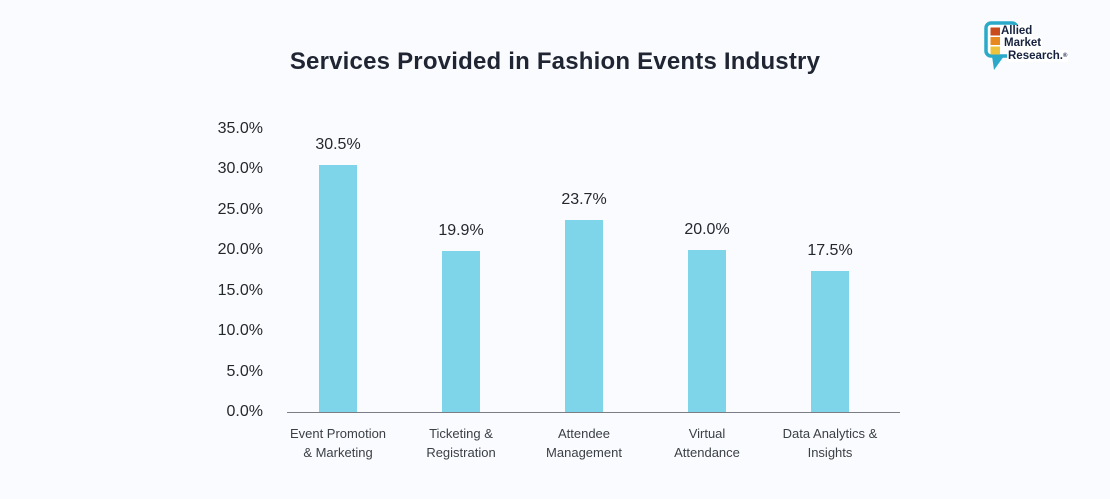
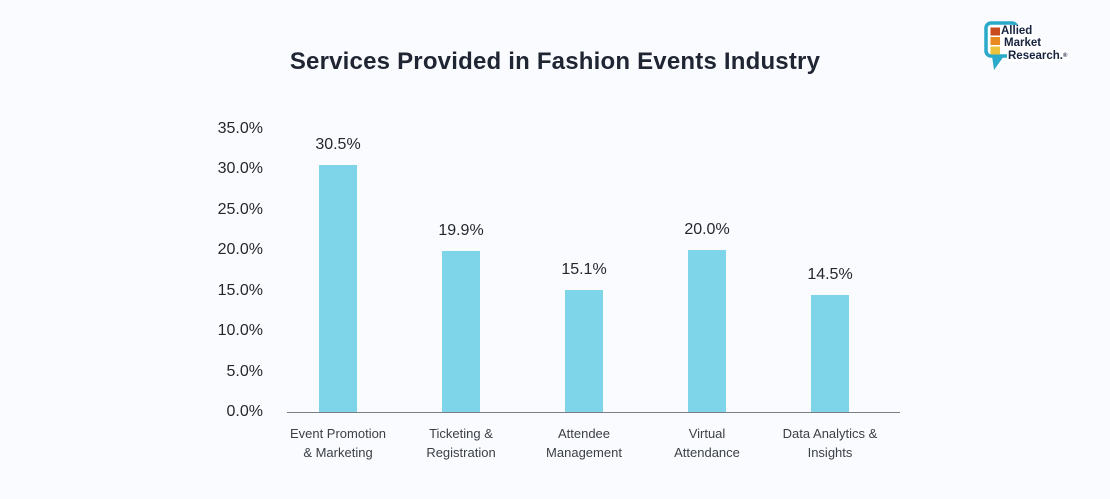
Attendee Management: 23.7% -> 15.1%
Data Analytics & Insights: 17.5% -> 14.5%
